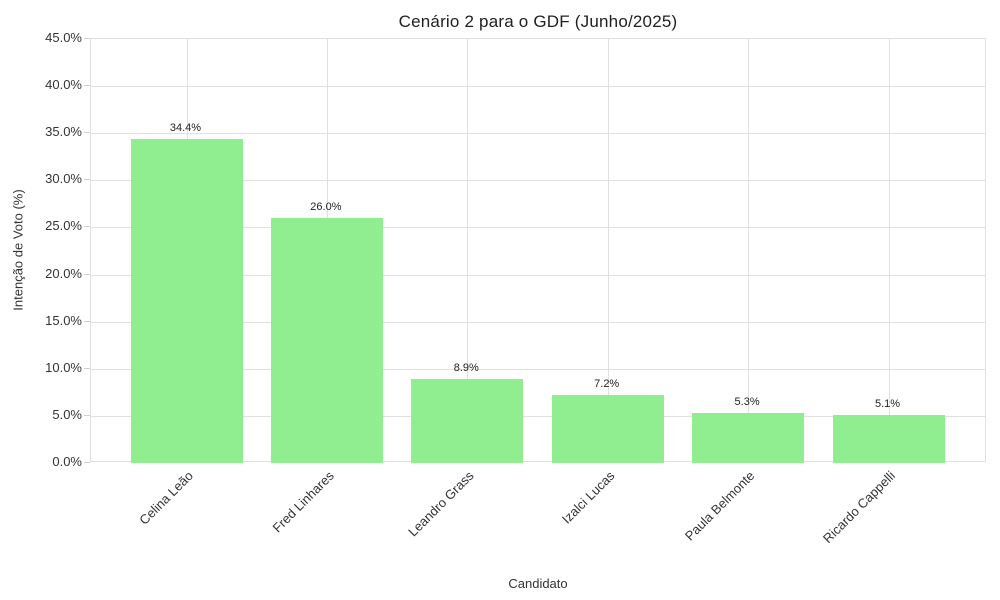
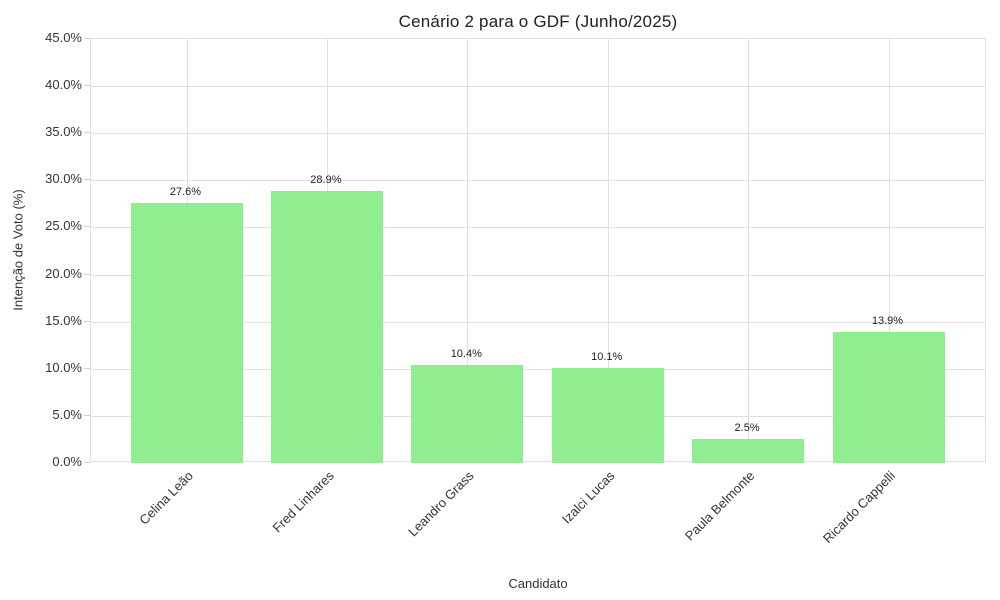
Celina Leão: 34.4% -> 27.6%
Fred Linhares: 26.0% -> 28.9%
Leandro Grass: 8.9% -> 10.4%
Izalci Lucas: 7.2% -> 10.1%
Paula Belmonte: 5.3% -> 2.5%
Ricardo Cappelli: 5.1% -> 13.9%
